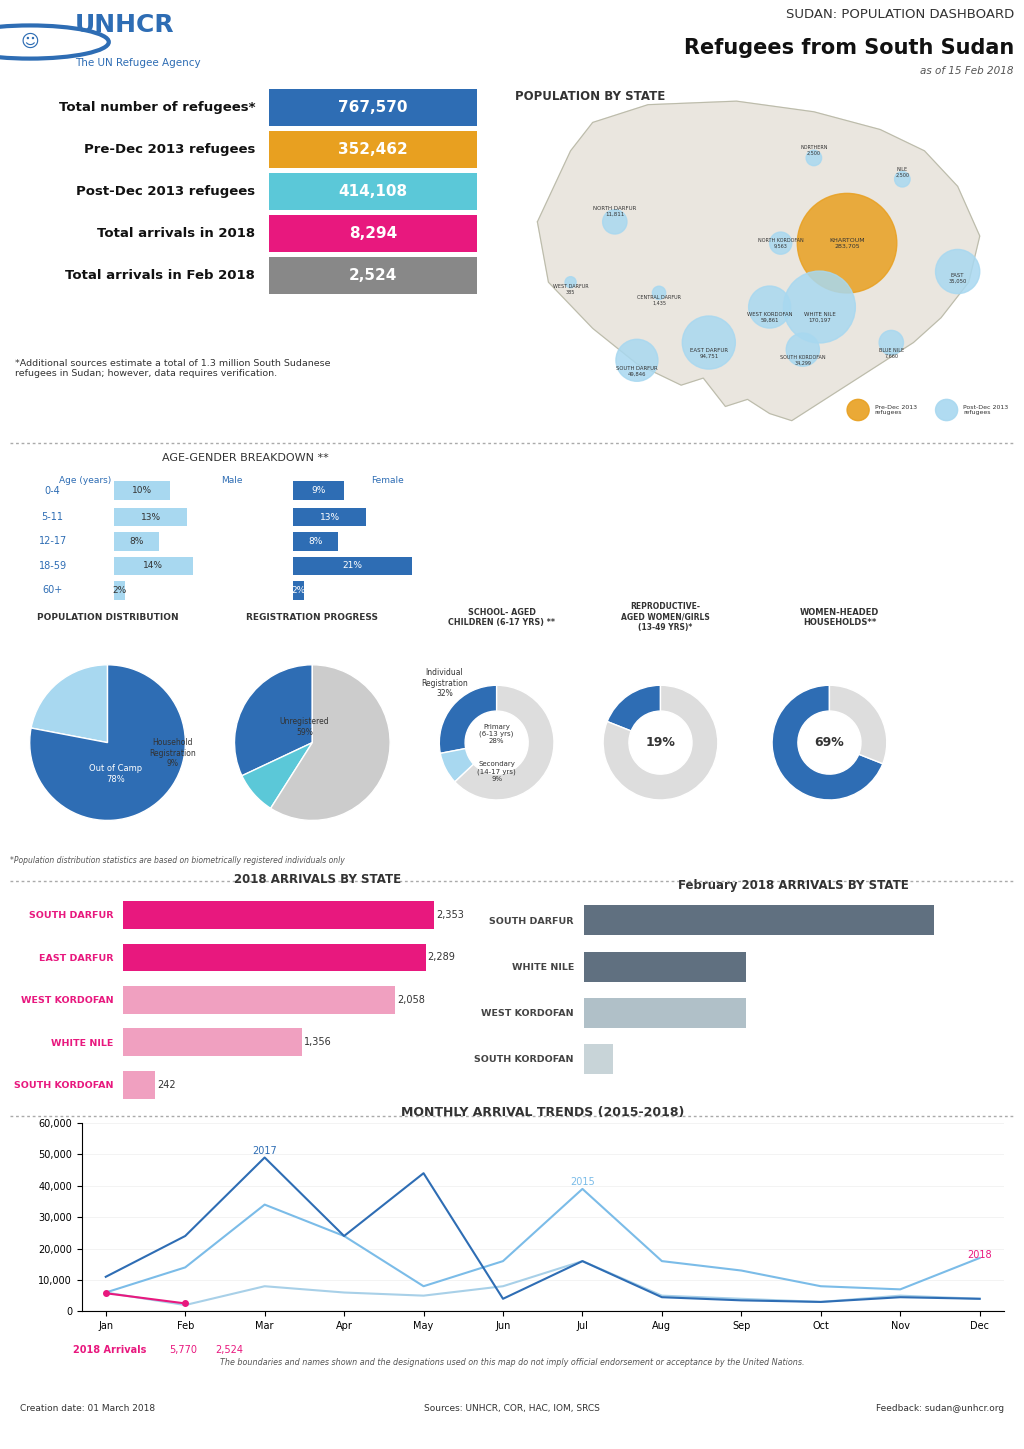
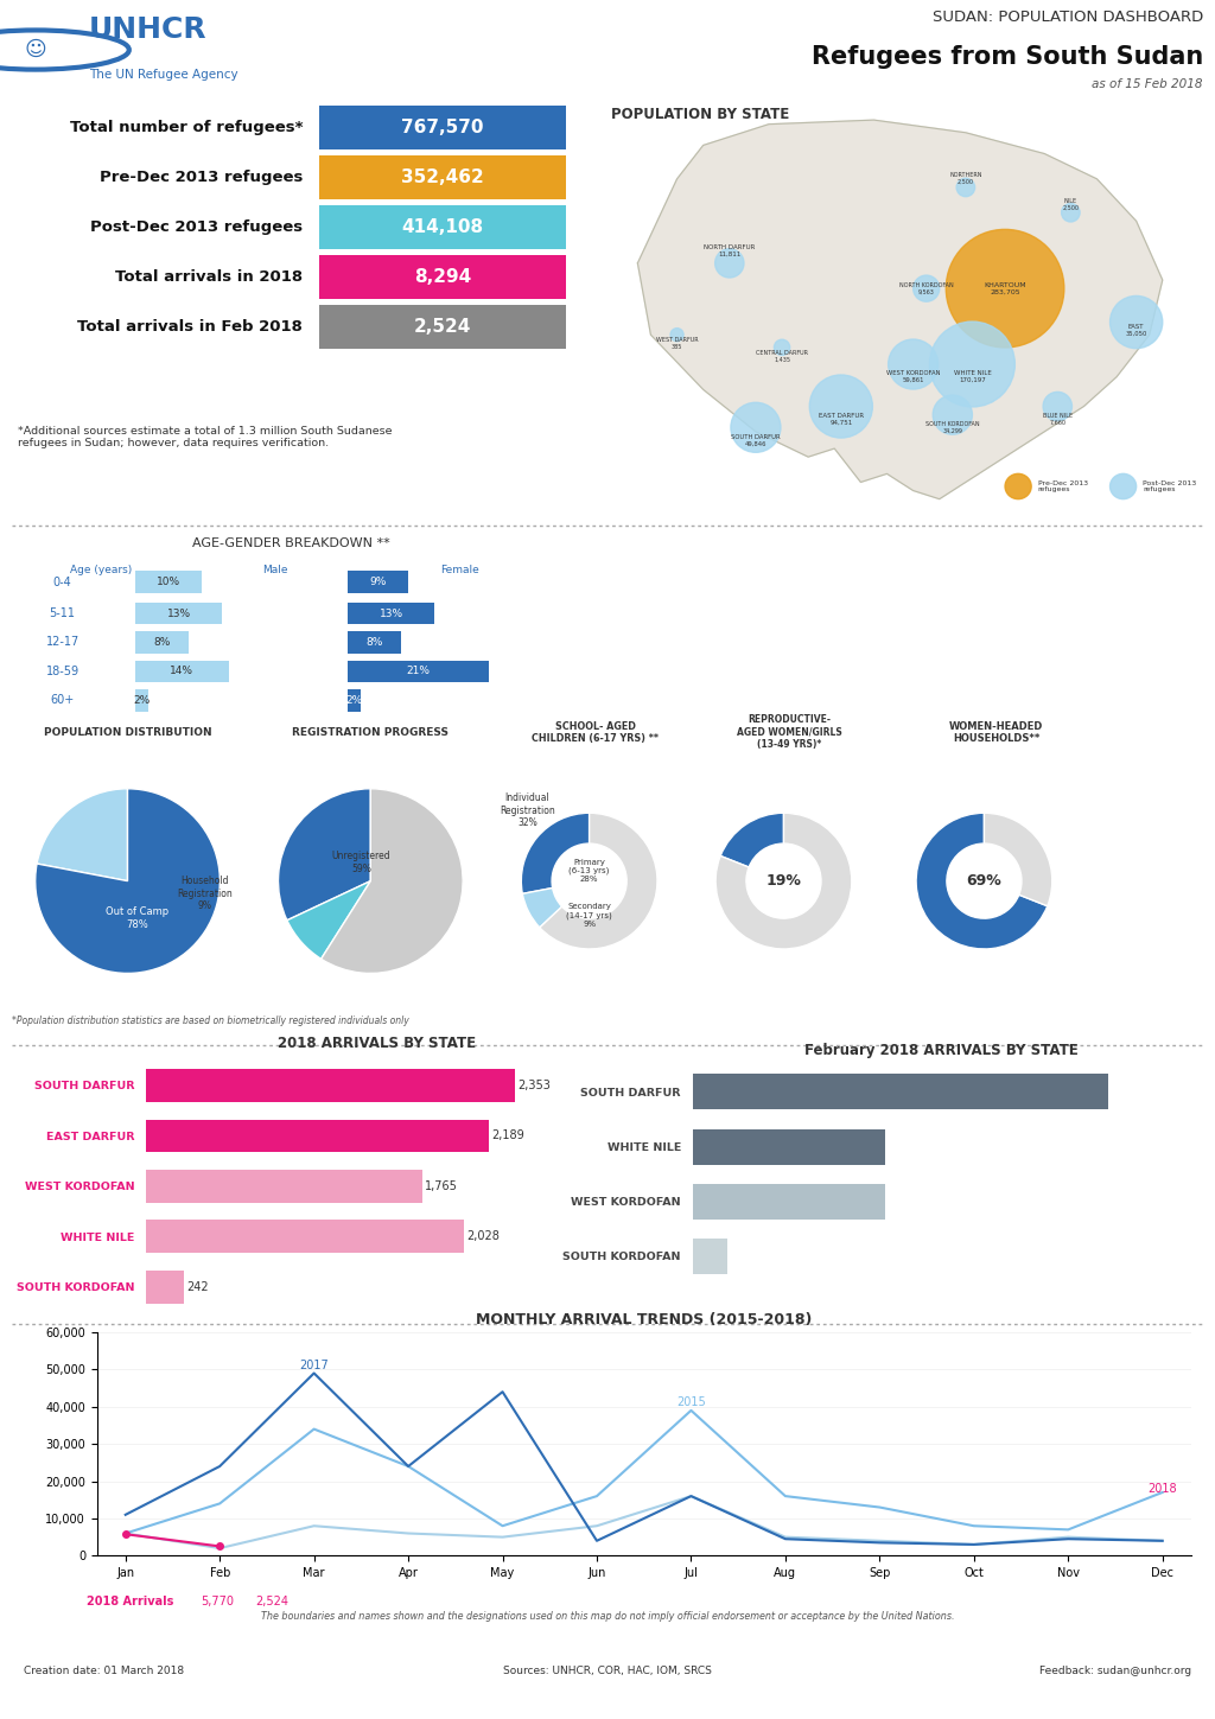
2018 ARRIVALS BY STATE/EAST DARFUR: 2,289 -> 2,189
2018 ARRIVALS BY STATE/WEST KORDOFAN: 2,058 -> 1,765
2018 ARRIVALS BY STATE/WHITE NILE: 1,356 -> 2,028
